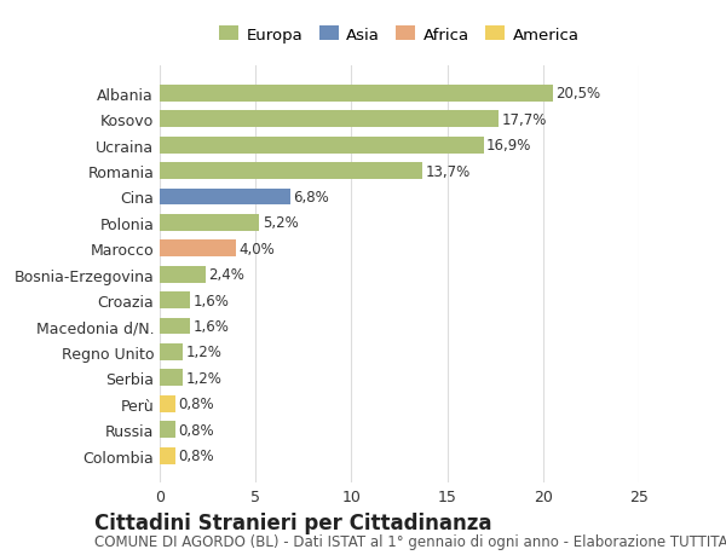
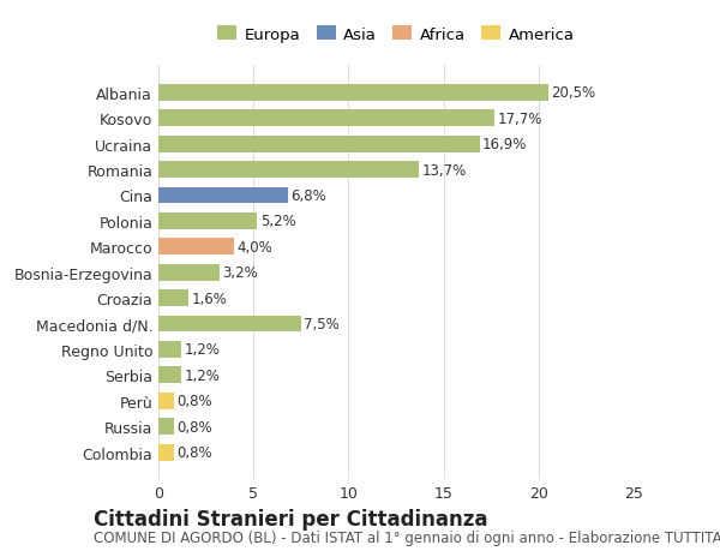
Bosnia-Erzegovina: 2,4% -> 3,2%
Macedonia d/N.: 1,6% -> 7,5%
